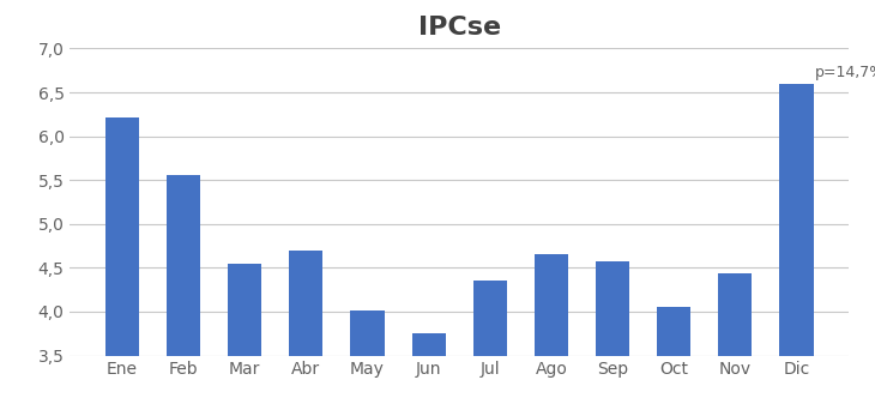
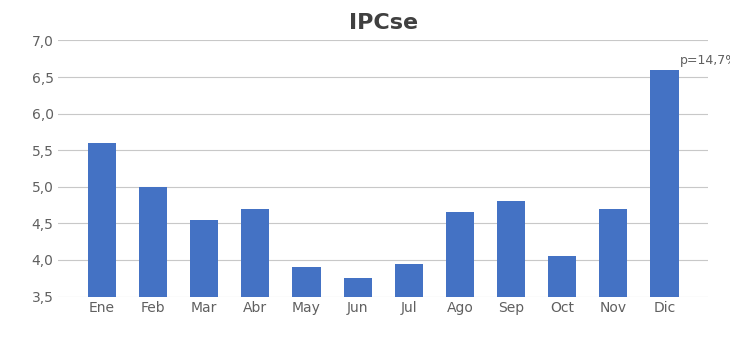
Ene: 6,22 -> 5,60
Feb: 5,56 -> 5,00
May: 4,02 -> 3,90
Jul: 4,36 -> 3,95
Sep: 4,58 -> 4,80
Nov: 4,44 -> 4,70
